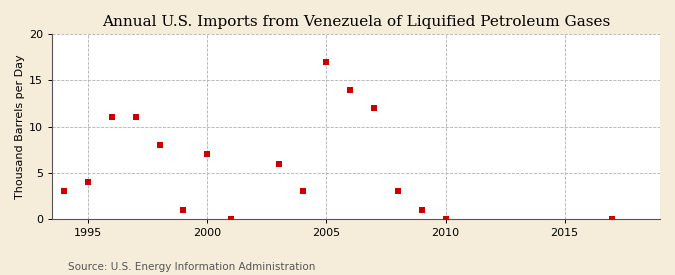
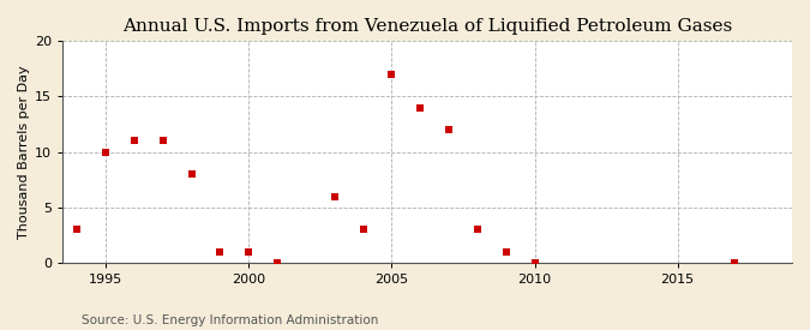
1995: 4 -> 10
2000: 7 -> 1
